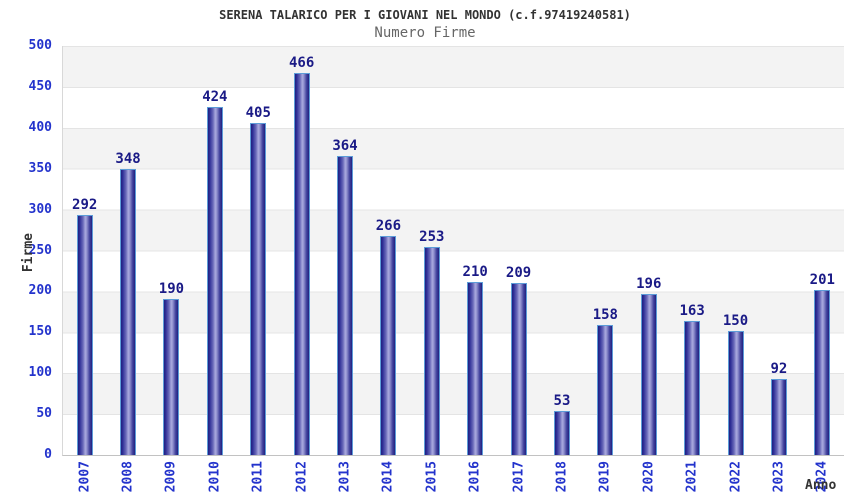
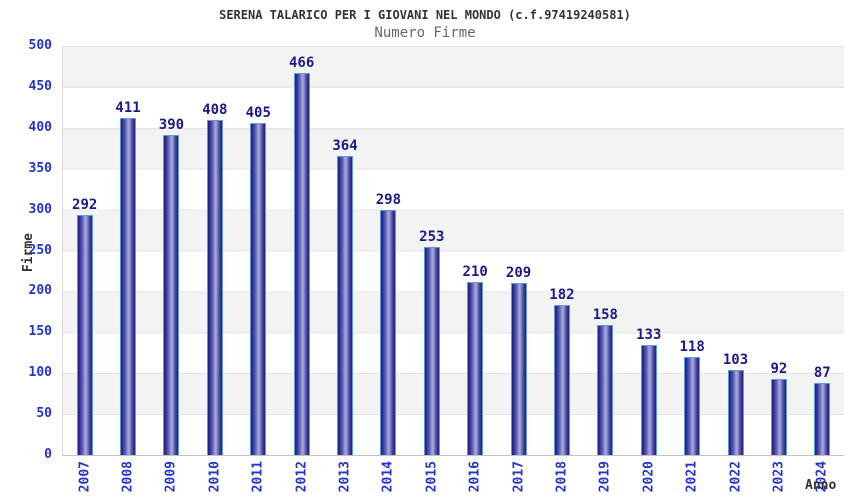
2008: 348 -> 411
2009: 190 -> 390
2010: 424 -> 408
2014: 266 -> 298
2018: 53 -> 182
2020: 196 -> 133
2021: 163 -> 118
2022: 150 -> 103
2024: 201 -> 87
